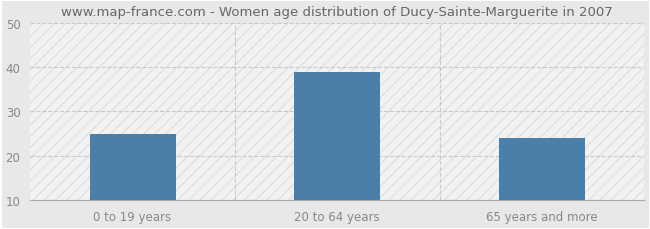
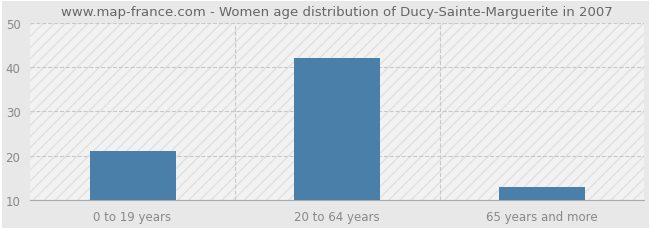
0 to 19 years: 25 -> 21
20 to 64 years: 39 -> 42
65 years and more: 24 -> 13
